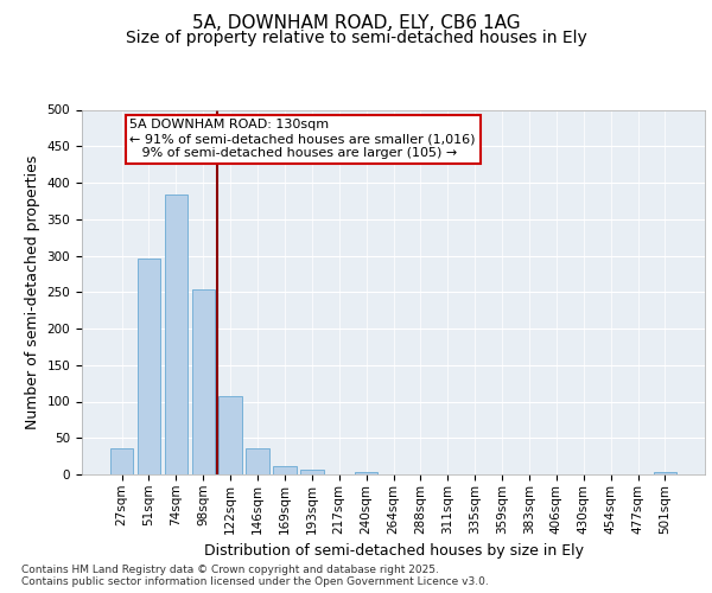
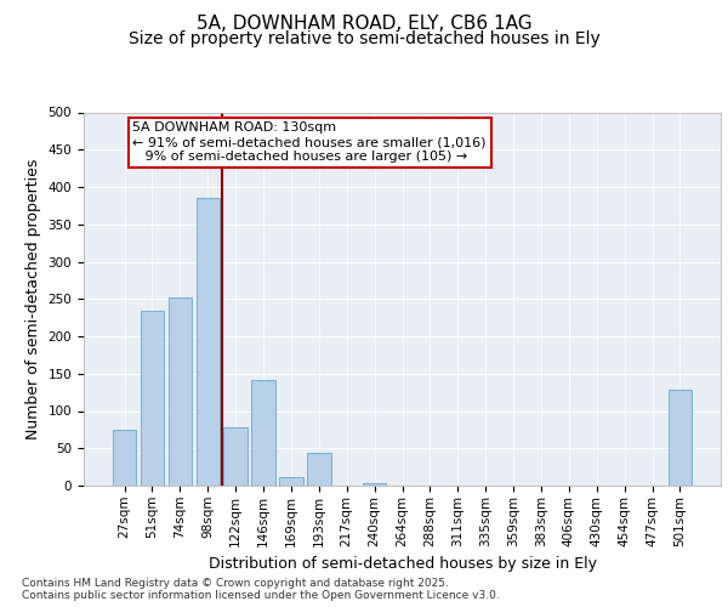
27sqm: 36 -> 74
51sqm: 296 -> 234
74sqm: 383 -> 252
98sqm: 253 -> 386
122sqm: 108 -> 78
146sqm: 36 -> 142
193sqm: 6 -> 44
501sqm: 4 -> 128
